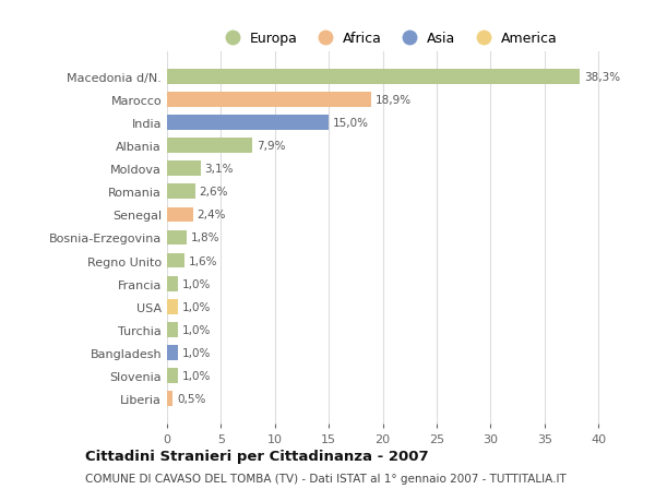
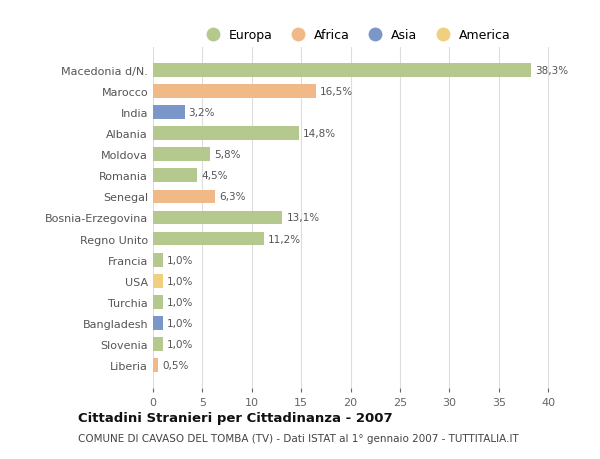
Marocco: 18,9% -> 16,5%
India: 15,0% -> 3,2%
Albania: 7,9% -> 14,8%
Moldova: 3,1% -> 5,8%
Romania: 2,6% -> 4,5%
Senegal: 2,4% -> 6,3%
Bosnia-Erzegovina: 1,8% -> 13,1%
Regno Unito: 1,6% -> 11,2%
